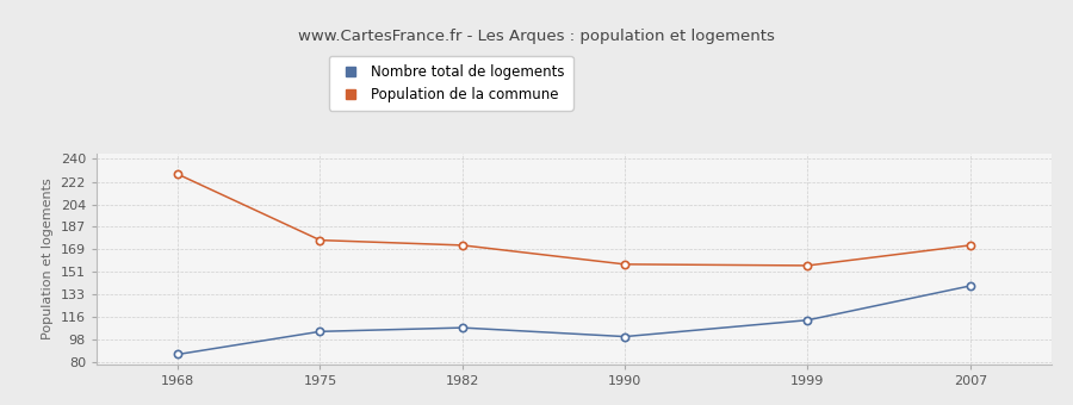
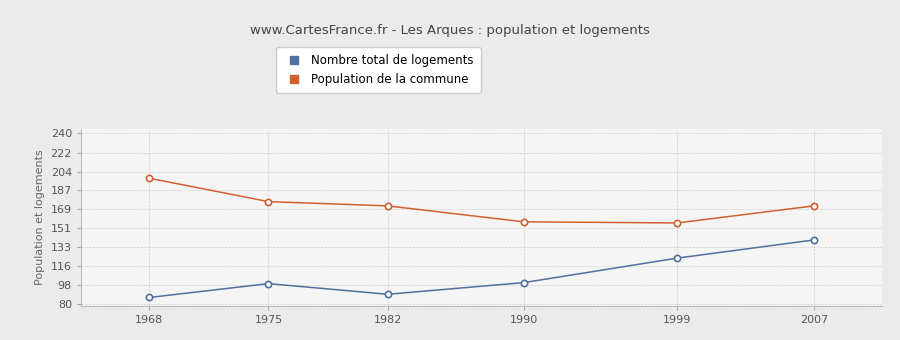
Population de la commune/1968: 228 -> 198
Nombre total de logements/1975: 104 -> 99
Nombre total de logements/1982: 107 -> 89
Nombre total de logements/1999: 113 -> 123
